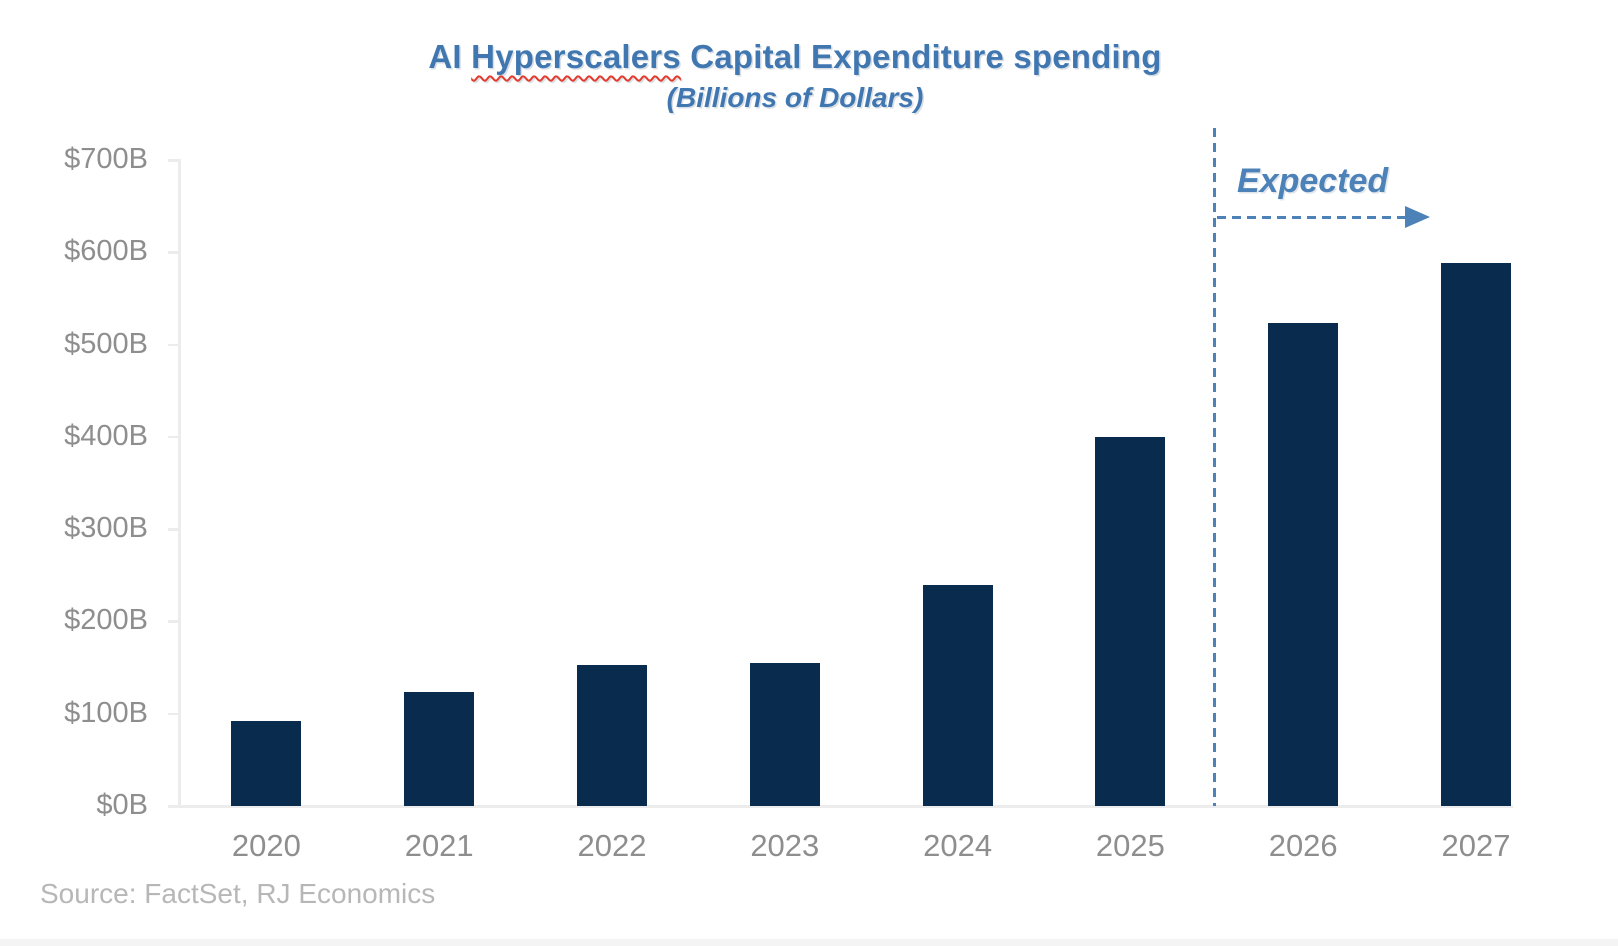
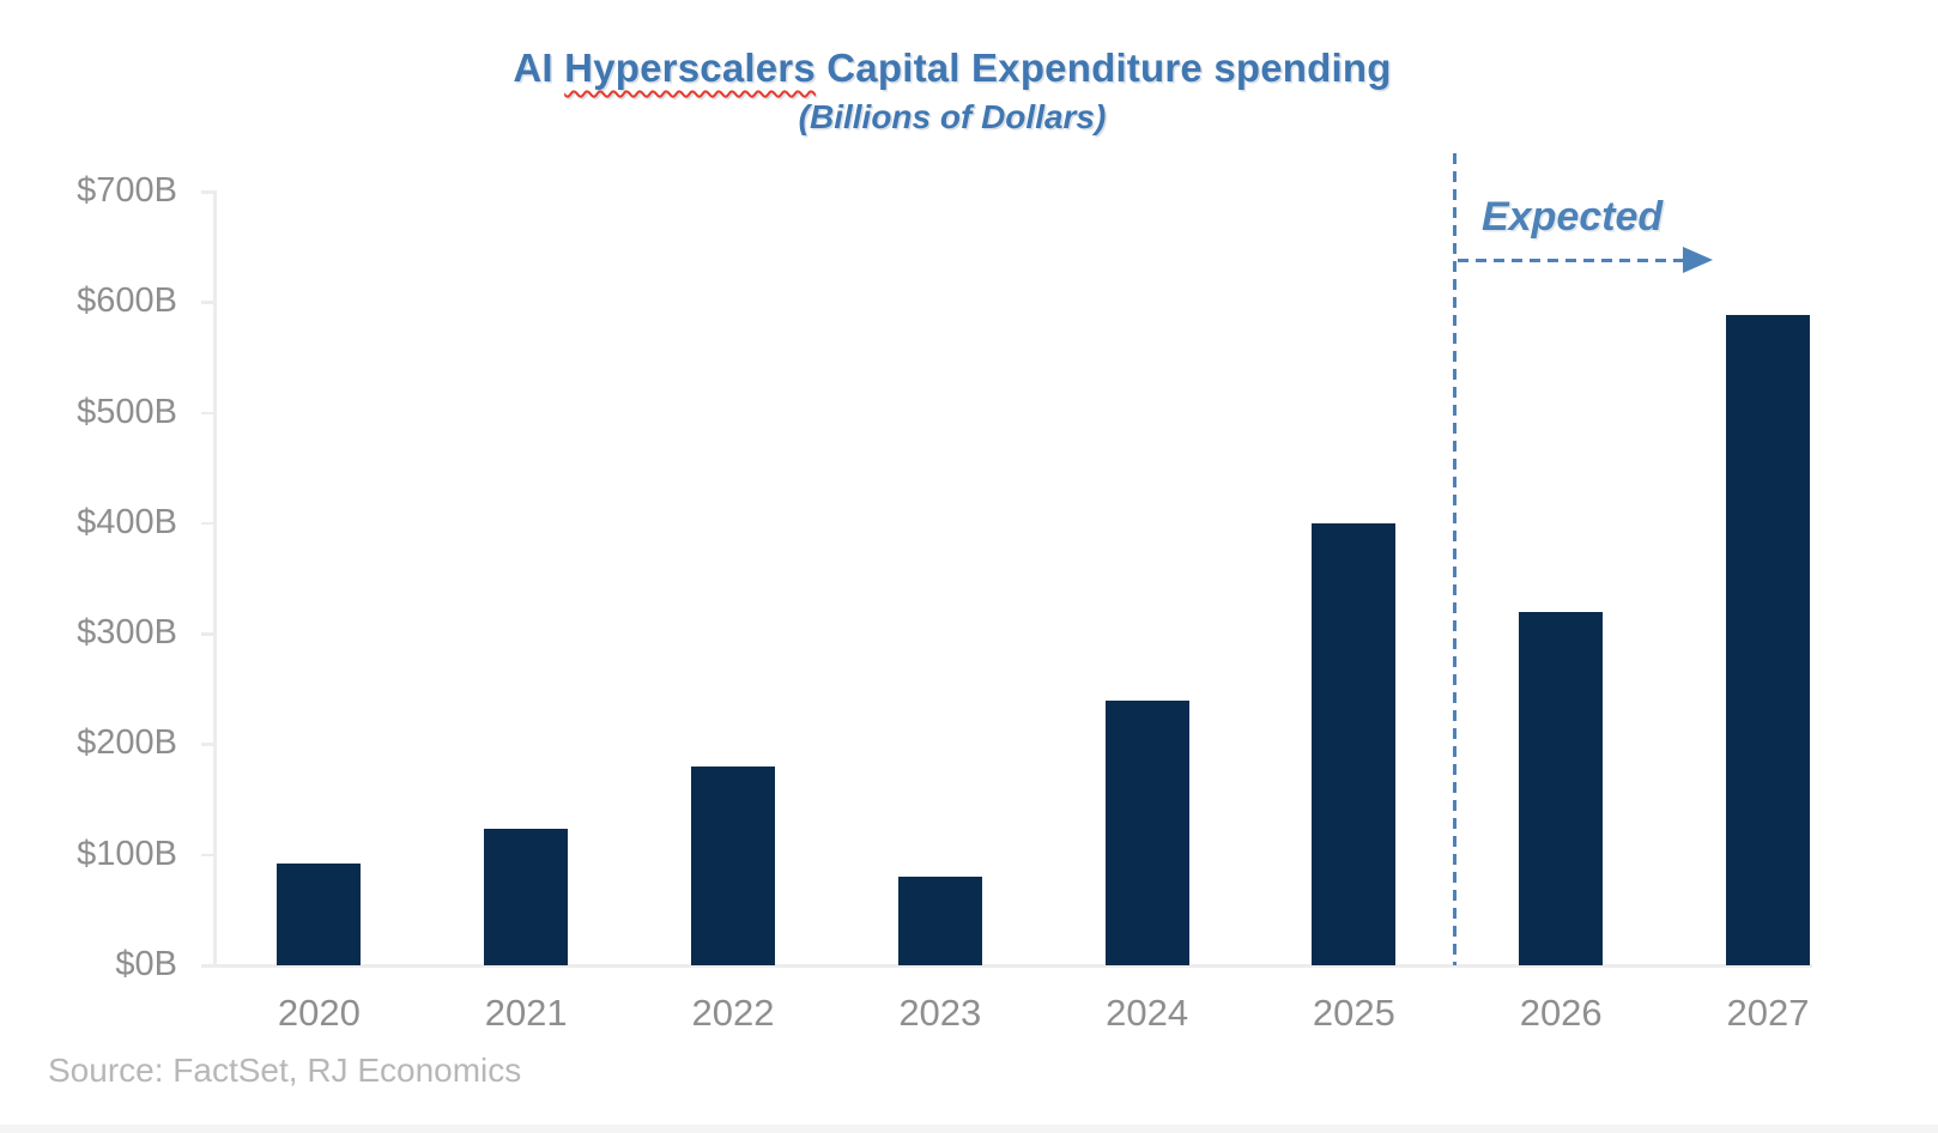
2022: $150B -> $180B
2023: $160B -> $80B
2026: $520B -> $320B
